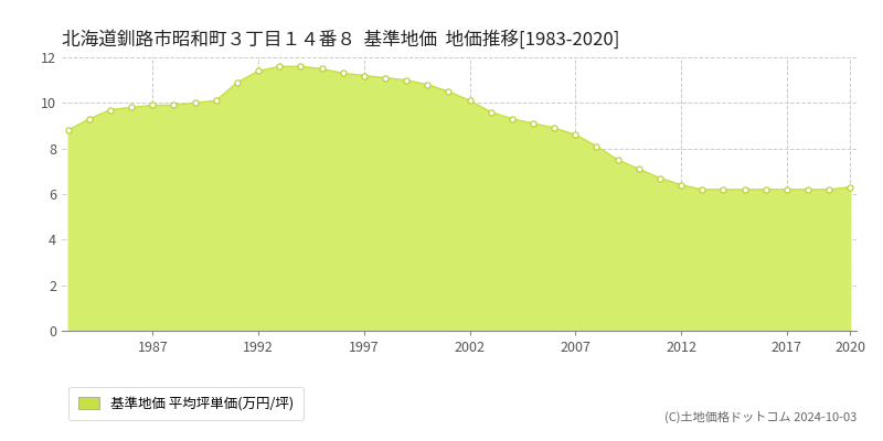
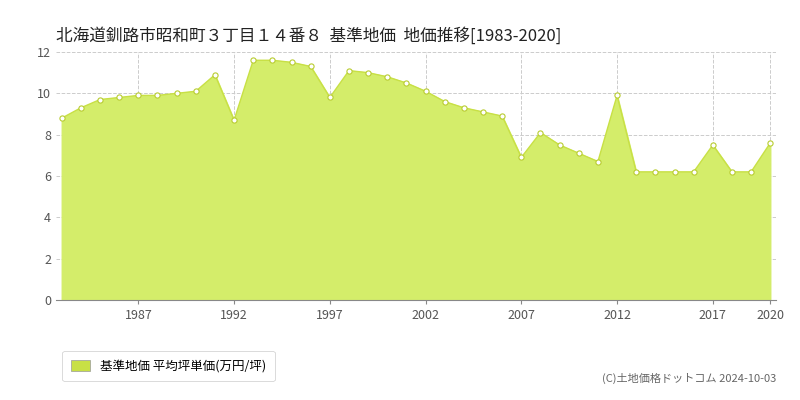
1992: 11.4 -> 8.7
1997: 11.2 -> 9.8
2007: 8.6 -> 6.9
2012: 6.4 -> 9.9
2017: 6.2 -> 7.5
2020: 6.3 -> 7.6
